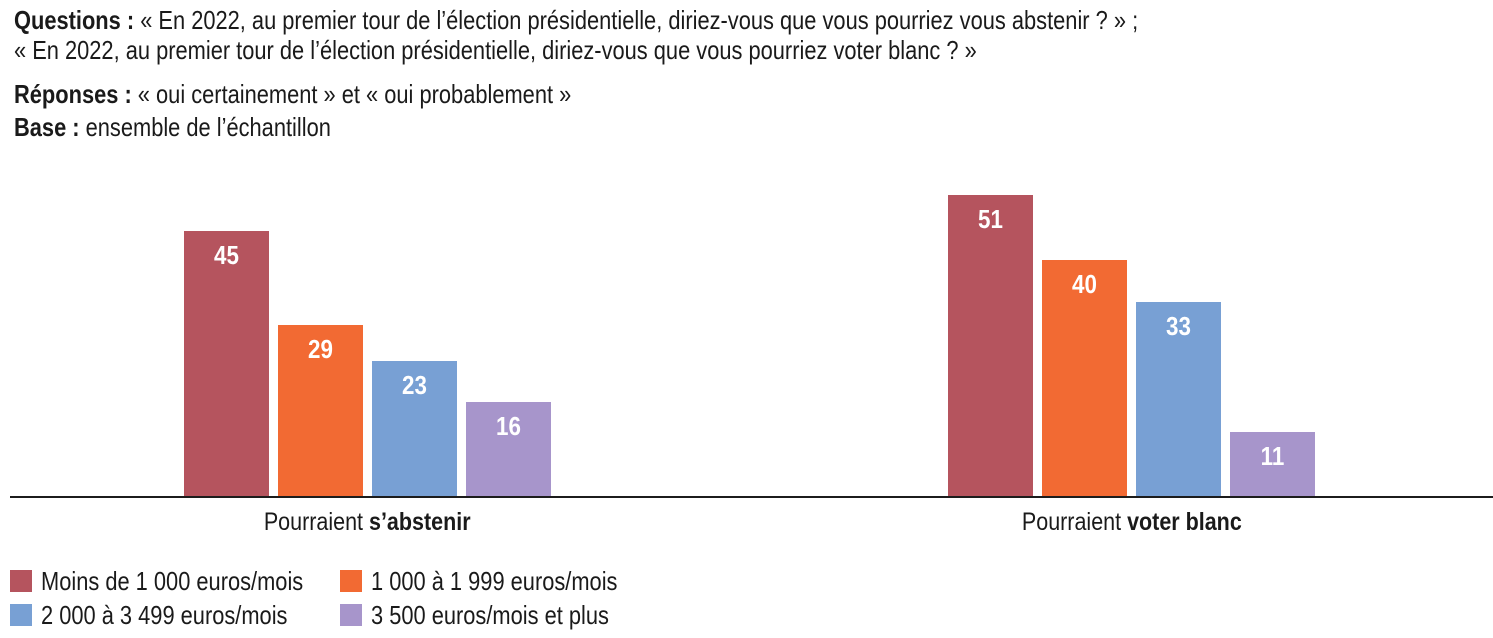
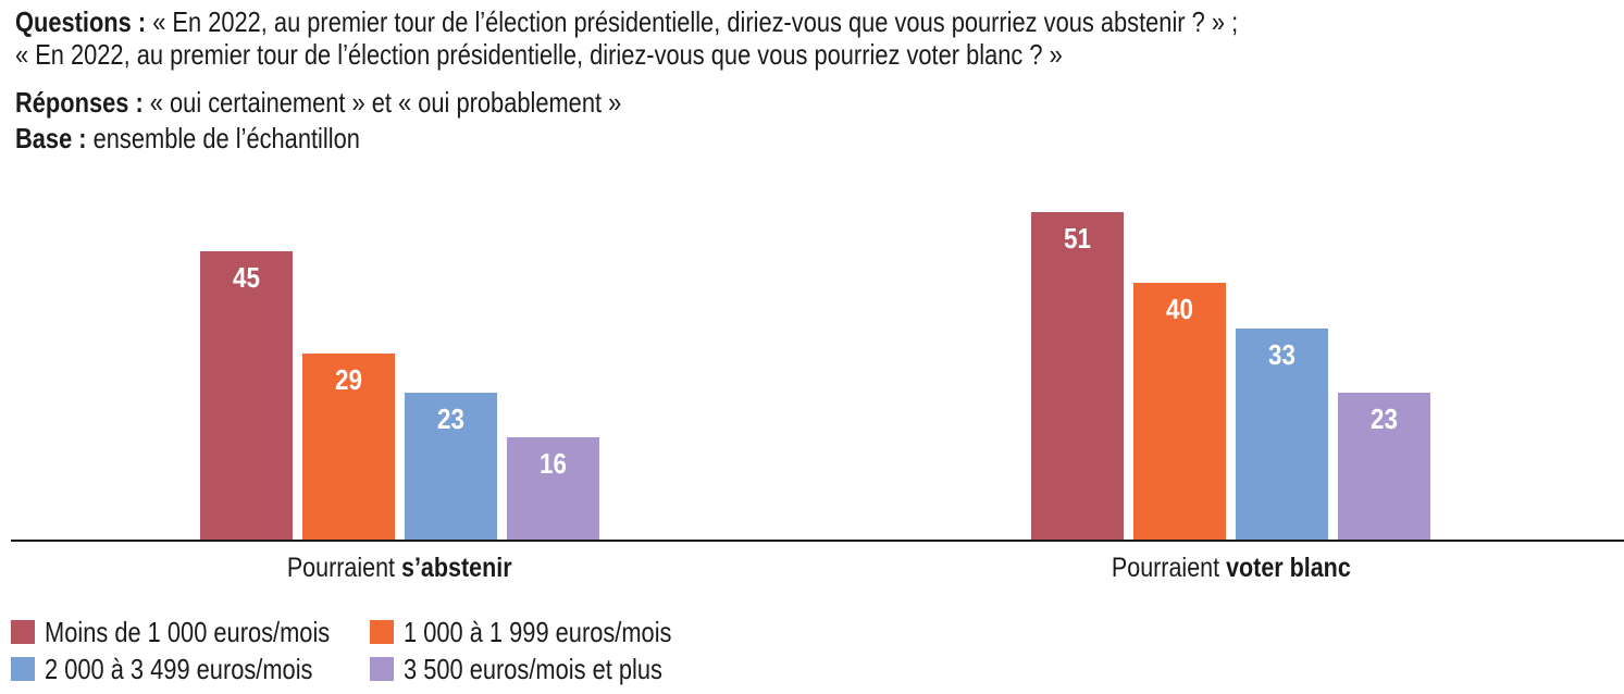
3 500 euros/mois et plus/Pourraient voter blanc: 11 -> 23
